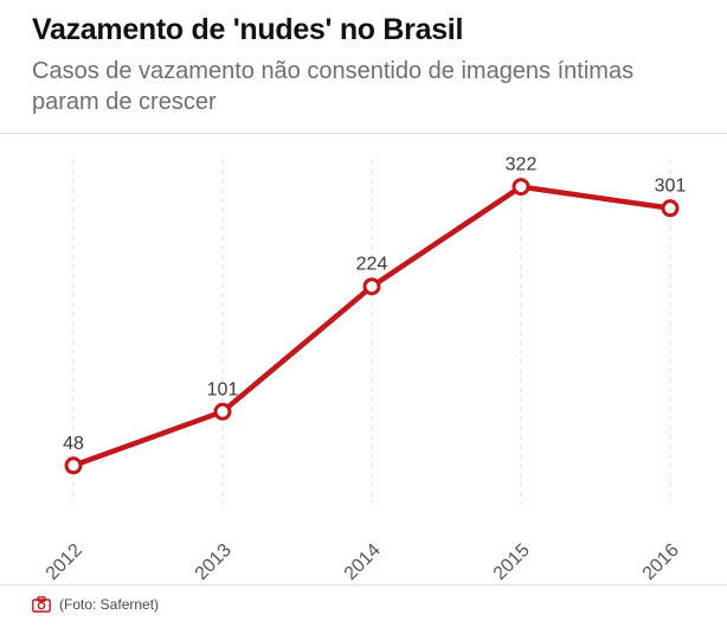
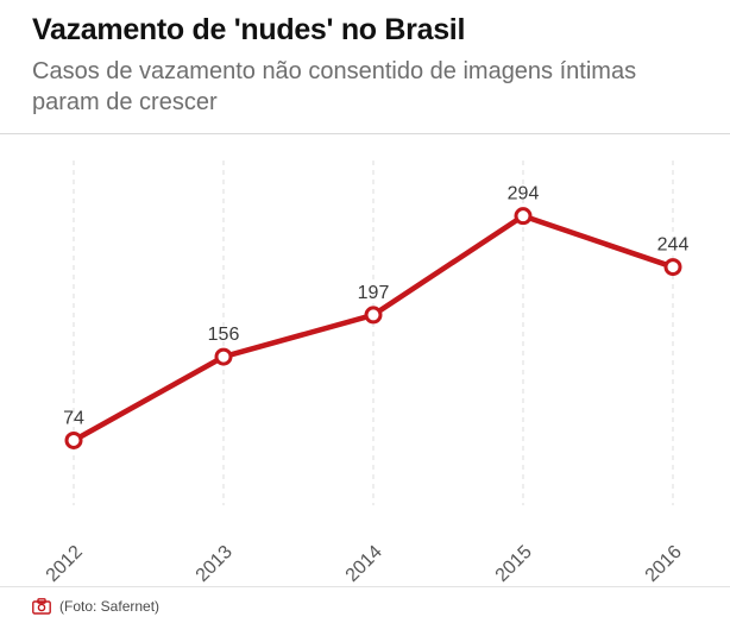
2012: 48 -> 74
2013: 101 -> 156
2014: 224 -> 197
2015: 322 -> 294
2016: 301 -> 244
